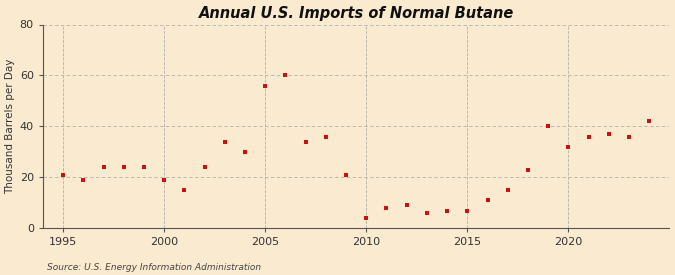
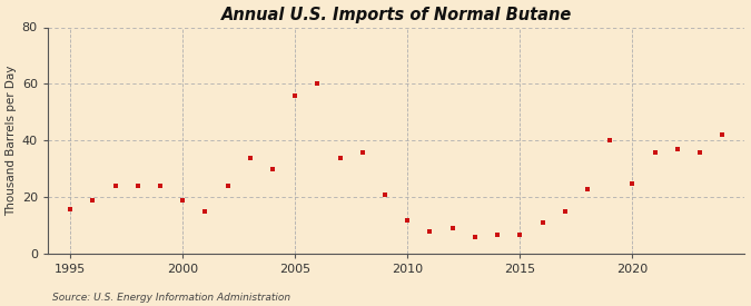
1995: 21 -> 16
2010: 4 -> 12
2020: 32 -> 25
